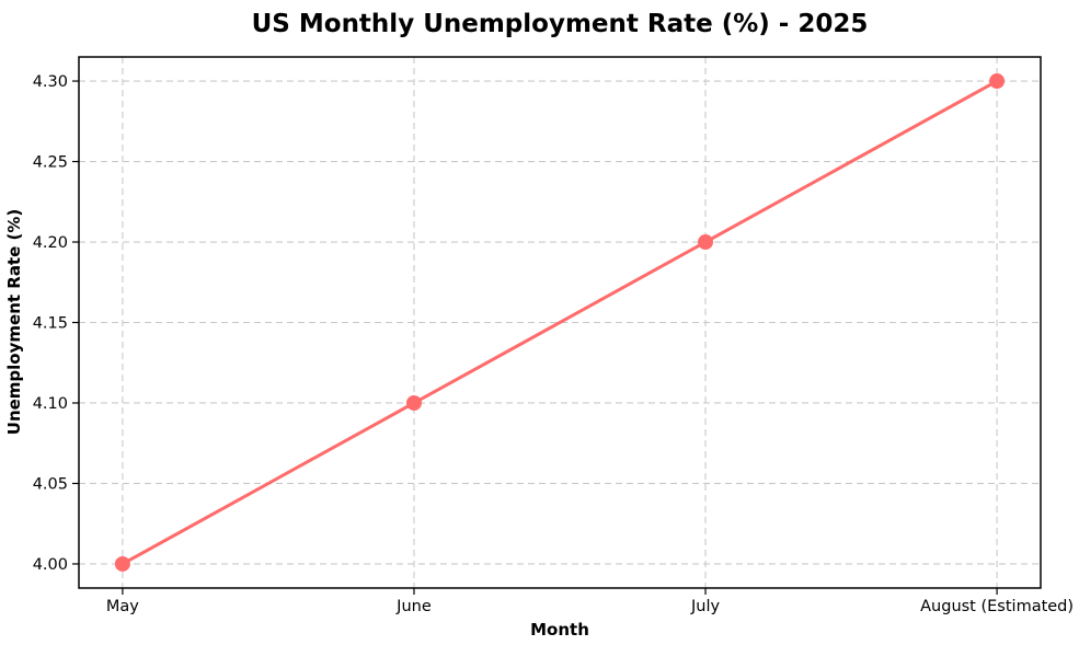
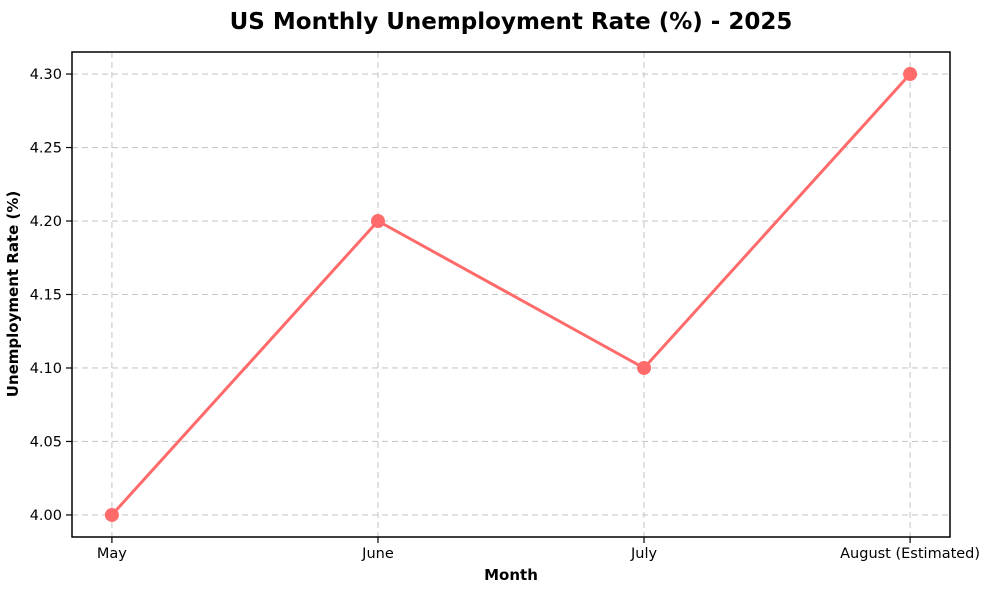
June: 4.1 -> 4.2
July: 4.2 -> 4.1
